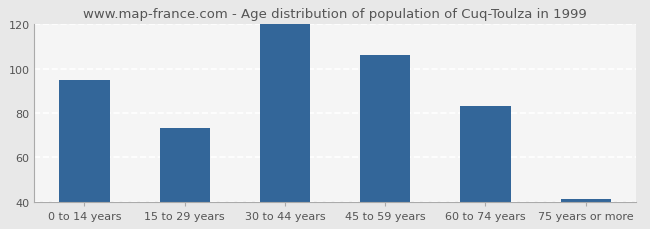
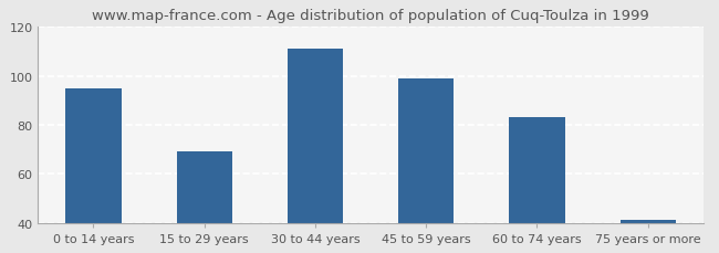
15 to 29 years: 73 -> 69
30 to 44 years: 120 -> 111
45 to 59 years: 106 -> 99
